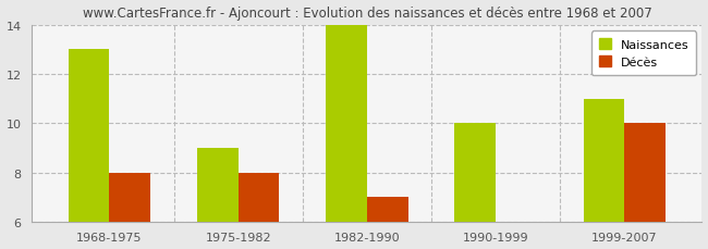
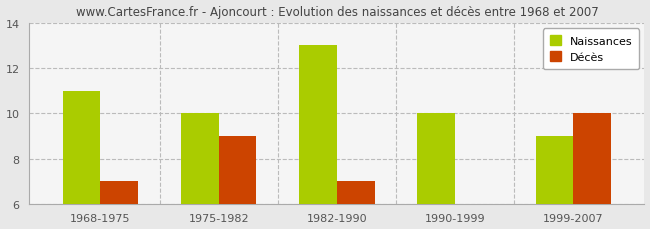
Naissances/1968-1975: 13 -> 11
Décès/1968-1975: 8.00 -> 7.00
Naissances/1975-1982: 9 -> 10
Décès/1975-1982: 8.00 -> 9.00
Naissances/1982-1990: 14 -> 13
Naissances/1999-2007: 11 -> 9
